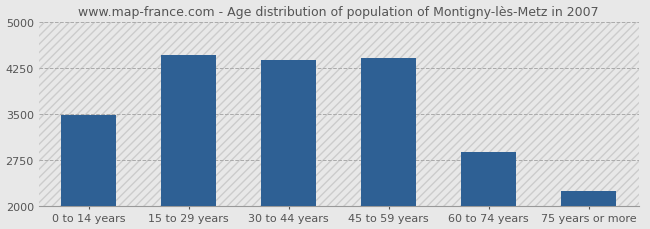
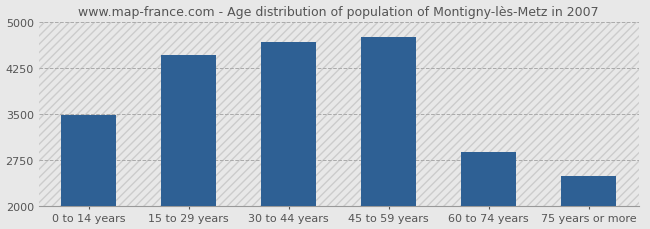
30 to 44 years: 4370 -> 4660
45 to 59 years: 4400 -> 4740
75 years or more: 2240 -> 2480
